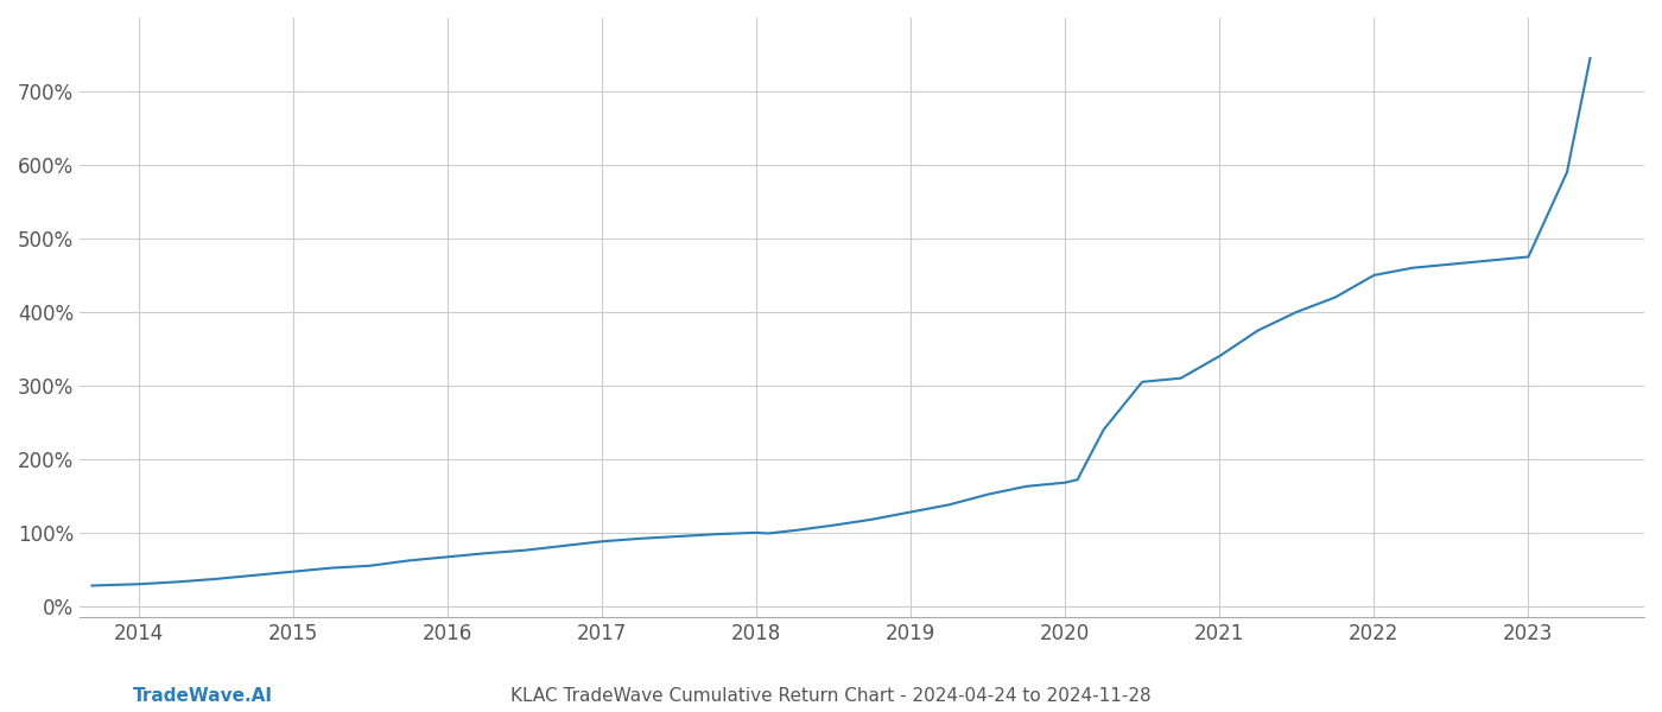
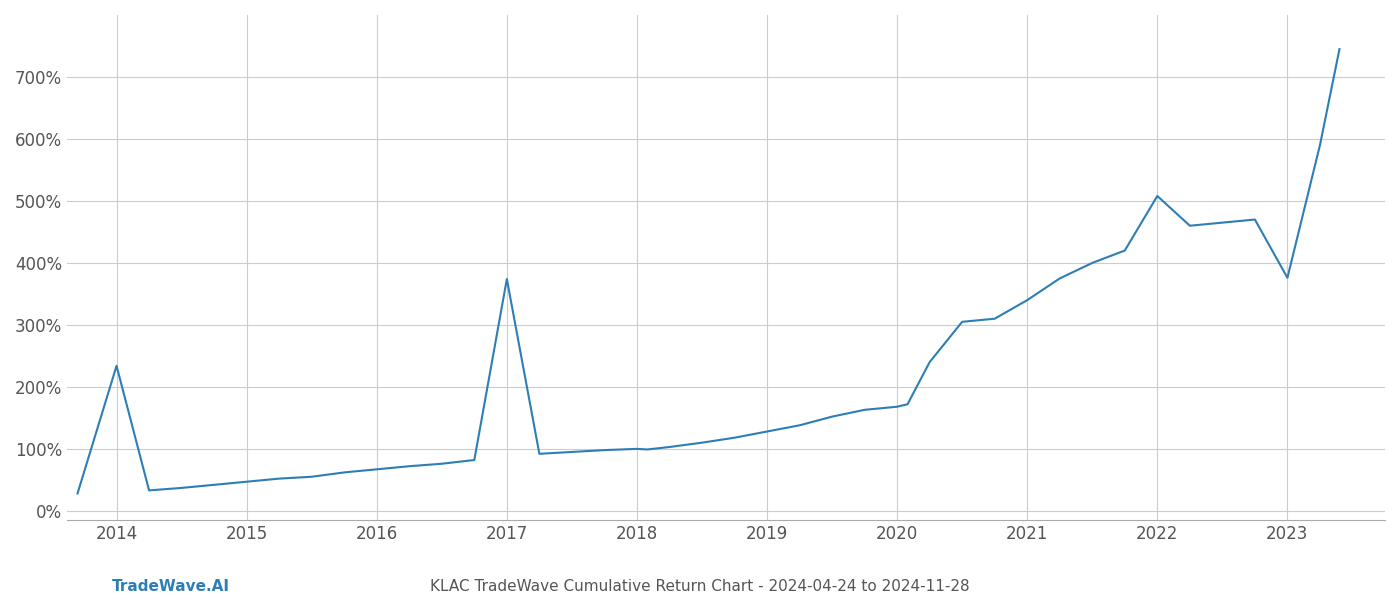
2014: 30% -> 234%
2017: 88% -> 374%
2022: 450% -> 508%
2023: 475% -> 376%
